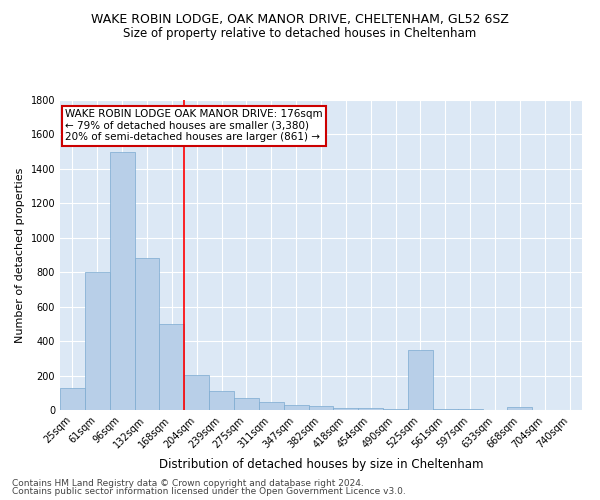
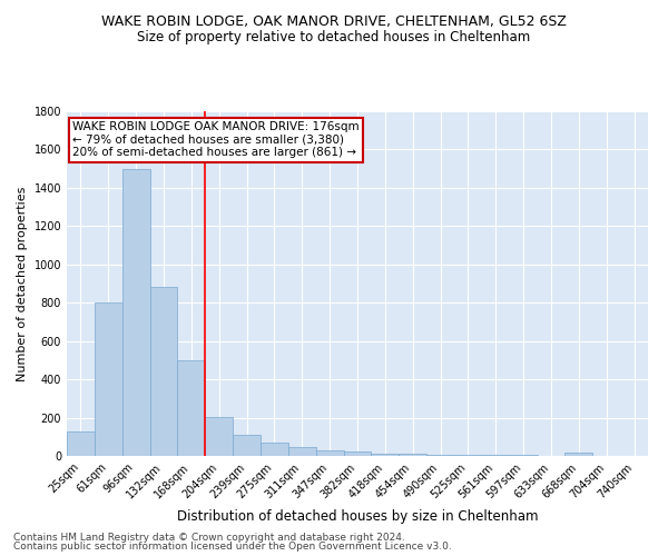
525sqm: 350 -> 0
